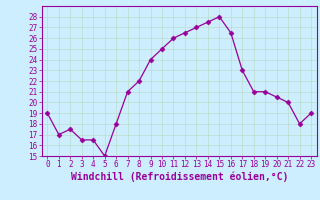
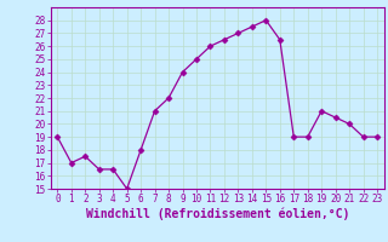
17: 23.0 -> 19.0
18: 21.0 -> 19.0
22: 18.0 -> 19.0
